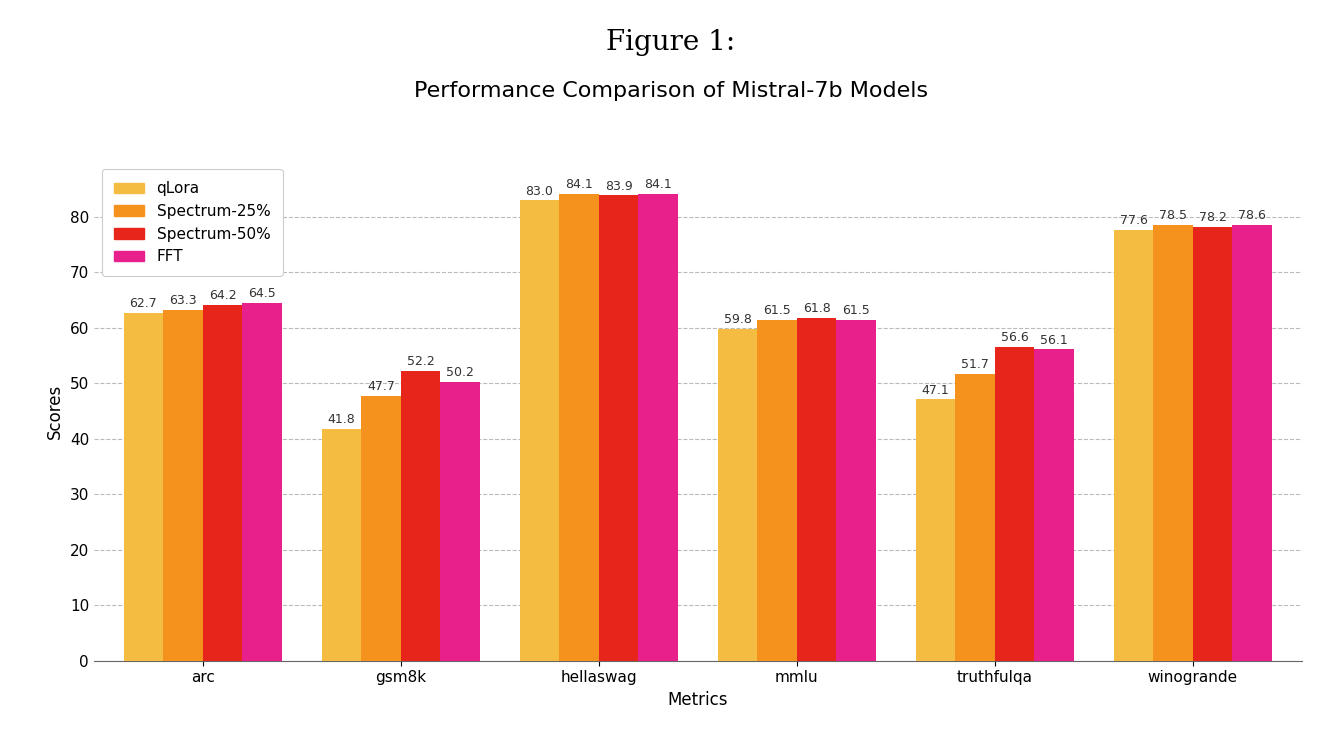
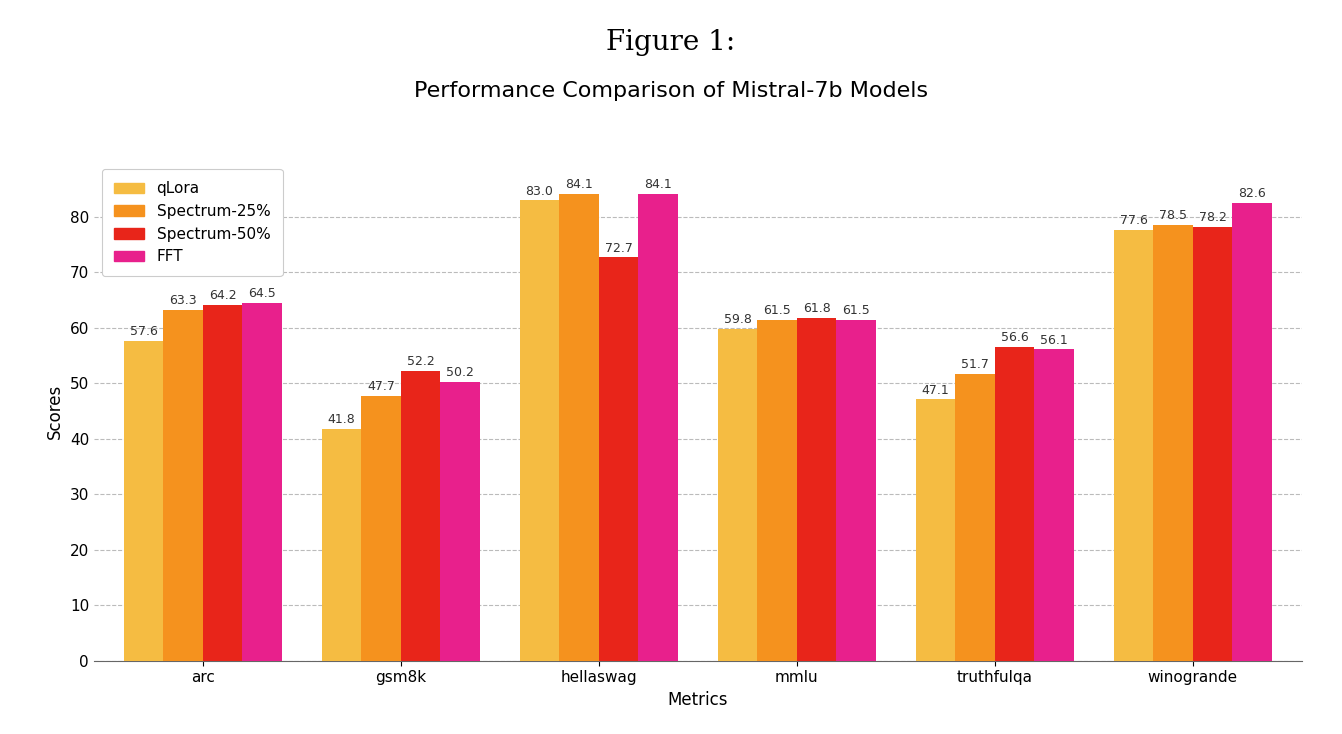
qLora/arc: 62.7 -> 57.6
Spectrum-50%/hellaswag: 83.9 -> 72.7
FFT/winogrande: 78.6 -> 82.6
